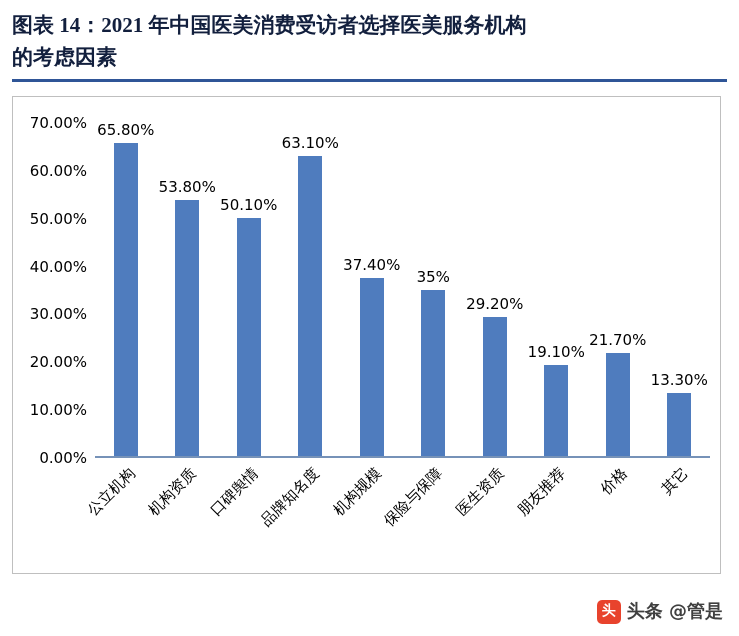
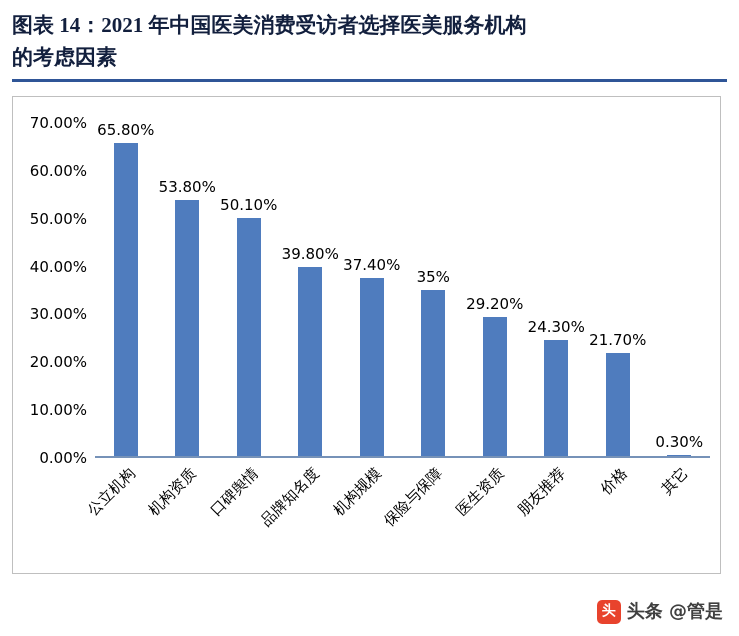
品牌知名度: 63.10% -> 39.80%
朋友推荐: 19.10% -> 24.30%
其它: 13.30% -> 0.30%
